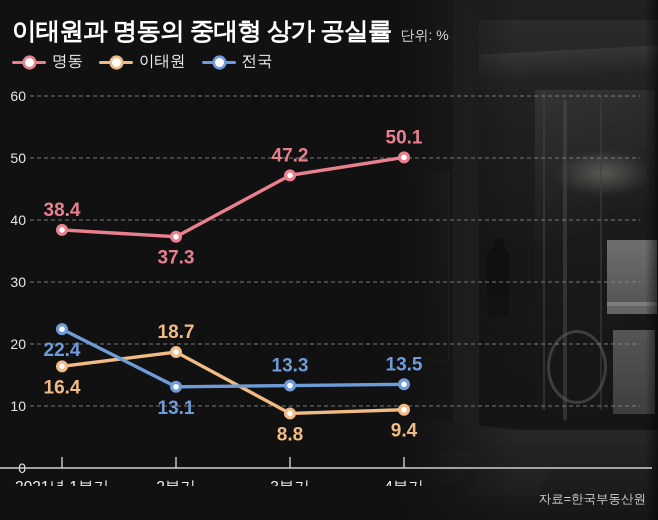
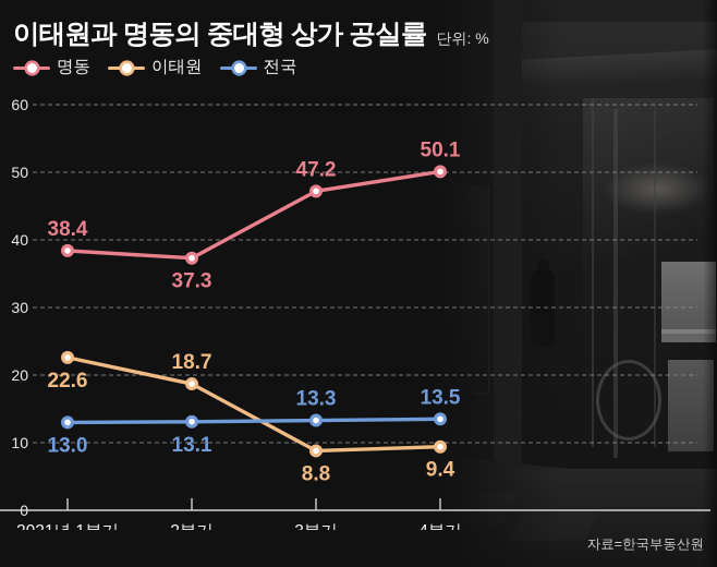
이태원/2021년 1분기: 16.4 -> 22.6
전국/2021년 1분기: 22.4 -> 13.0
